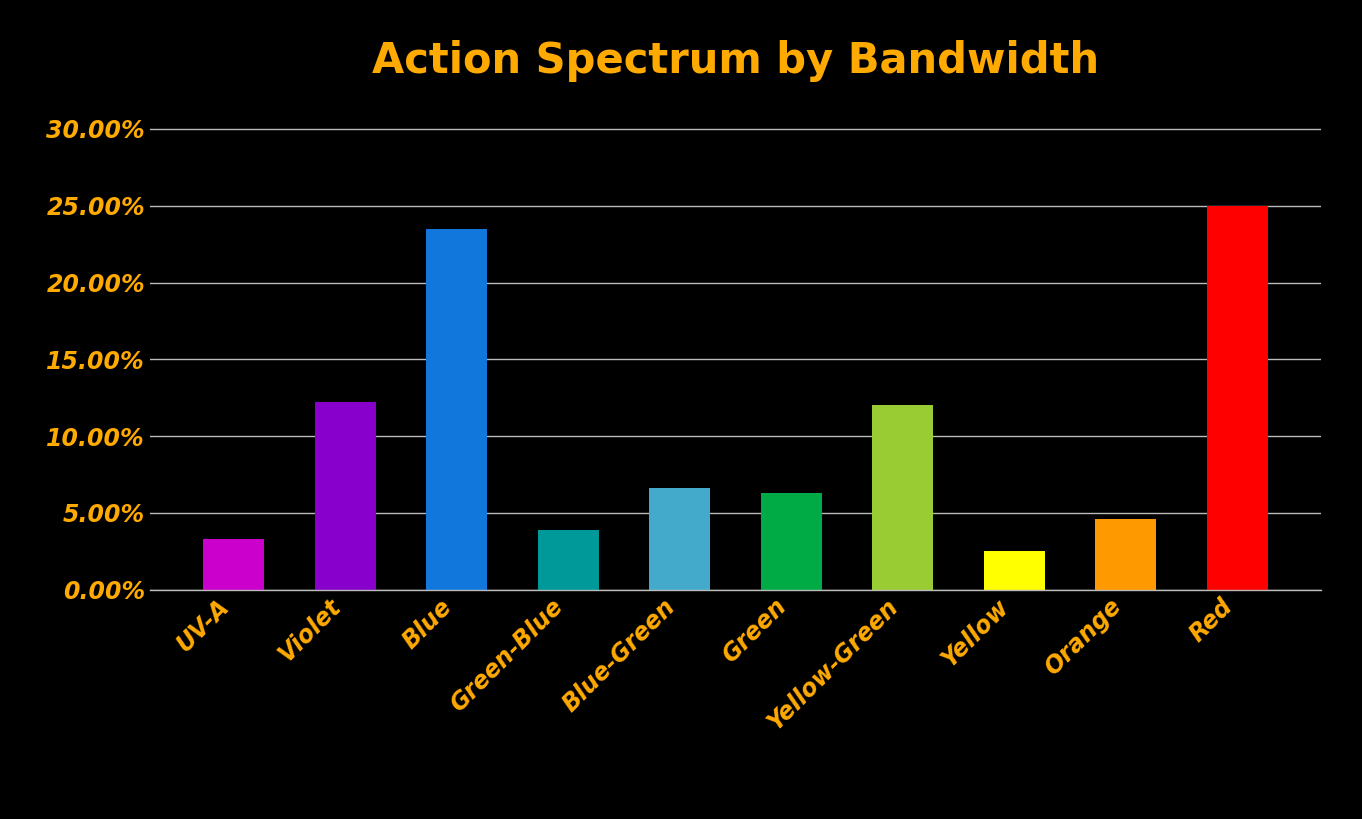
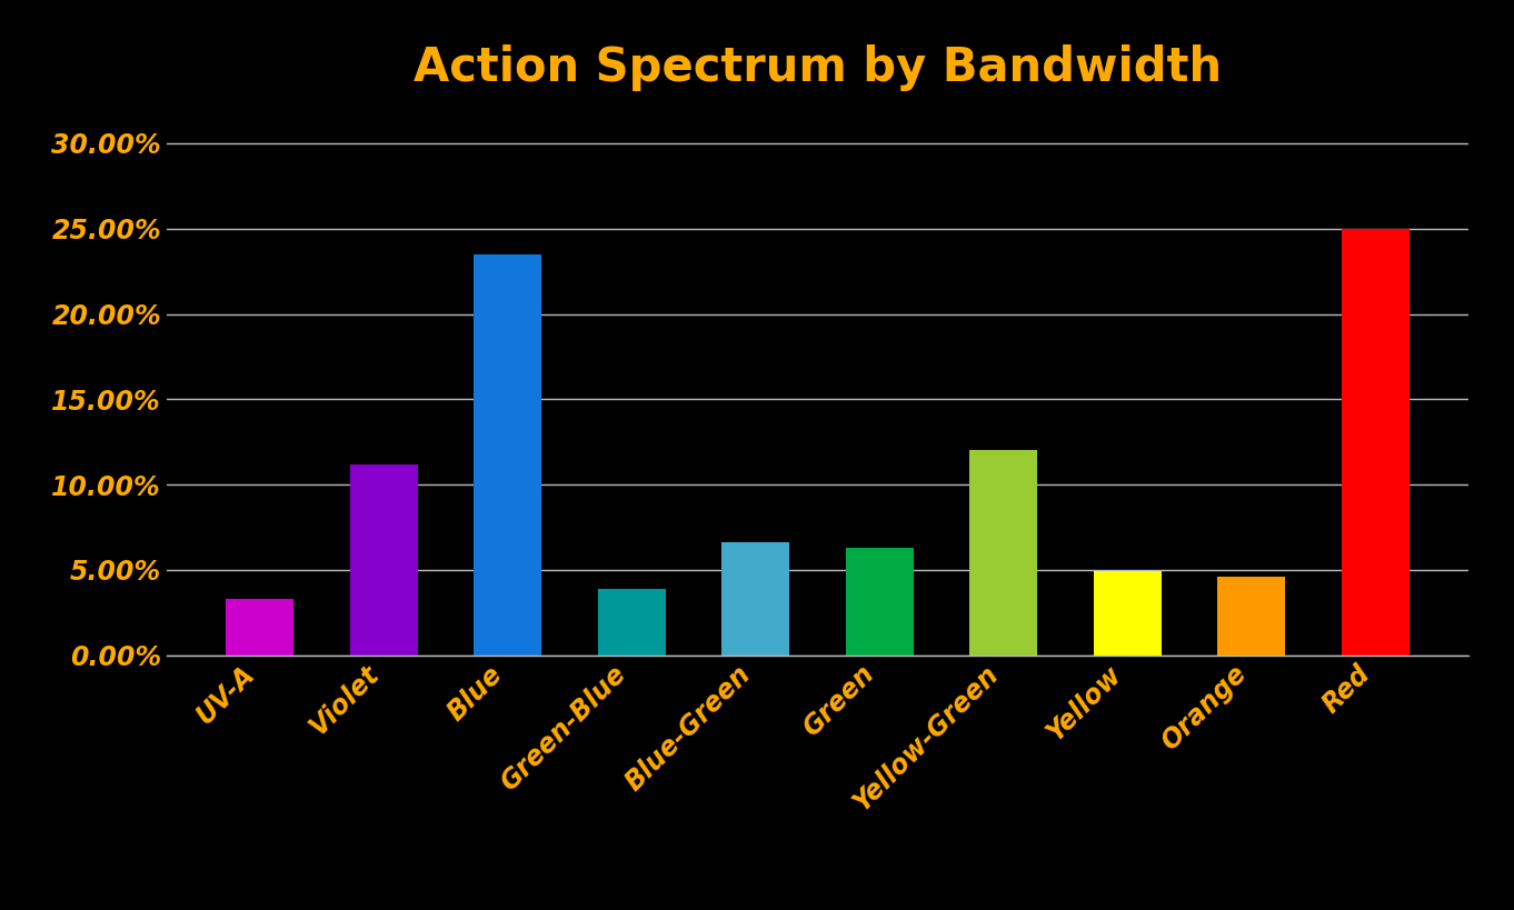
Violet: 12.2% -> 11.2%
Yellow: 2.5% -> 4.9%
